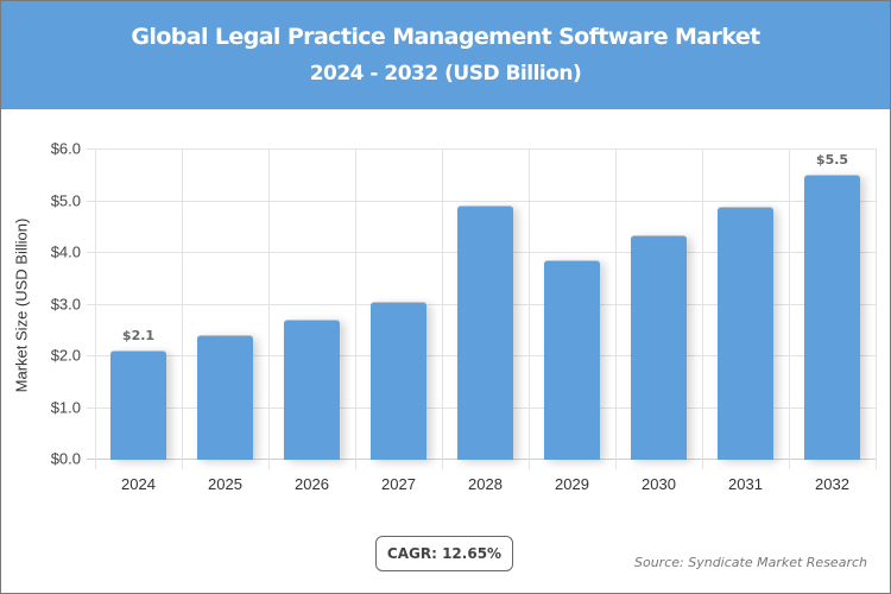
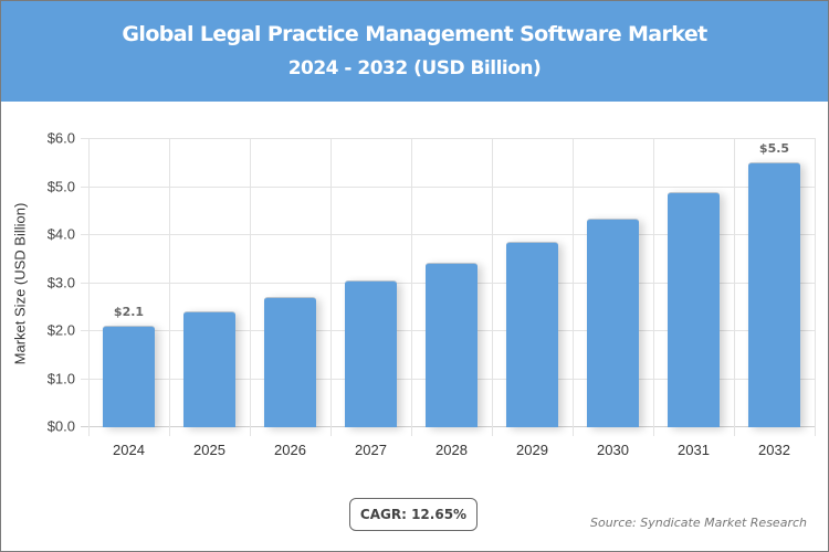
2028: $4.9 -> $3.4
